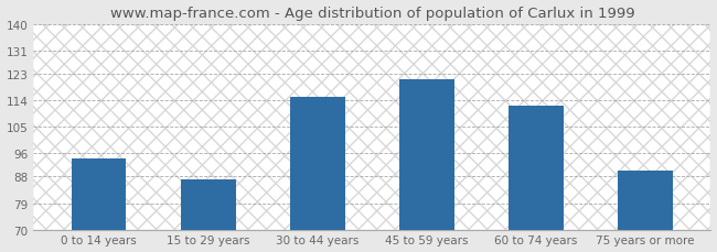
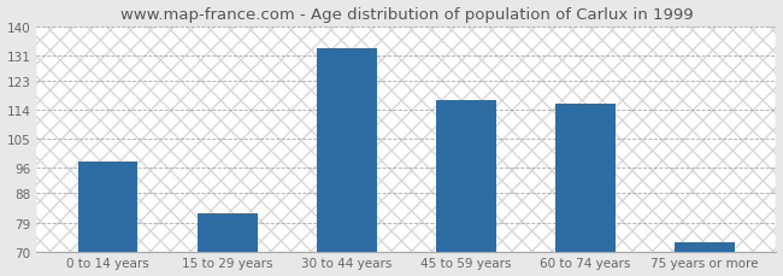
0 to 14 years: 94 -> 98
15 to 29 years: 87 -> 82
30 to 44 years: 115 -> 133
45 to 59 years: 121 -> 117
60 to 74 years: 112 -> 116
75 years or more: 90 -> 73
